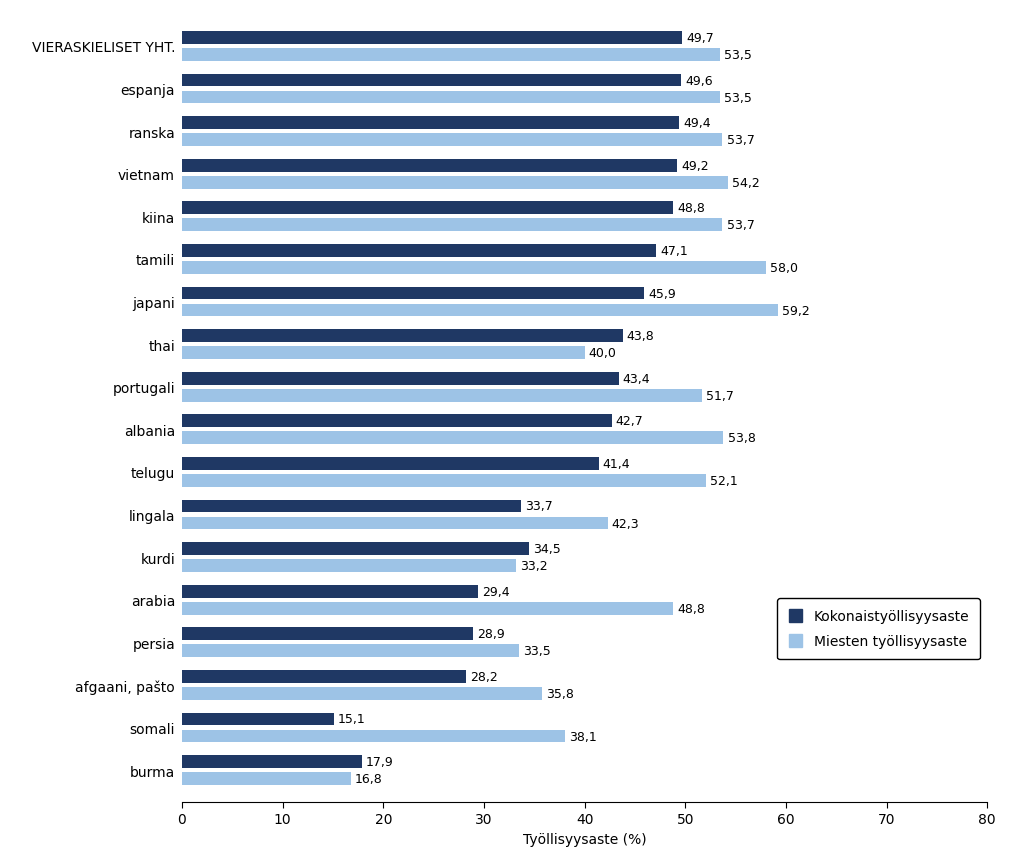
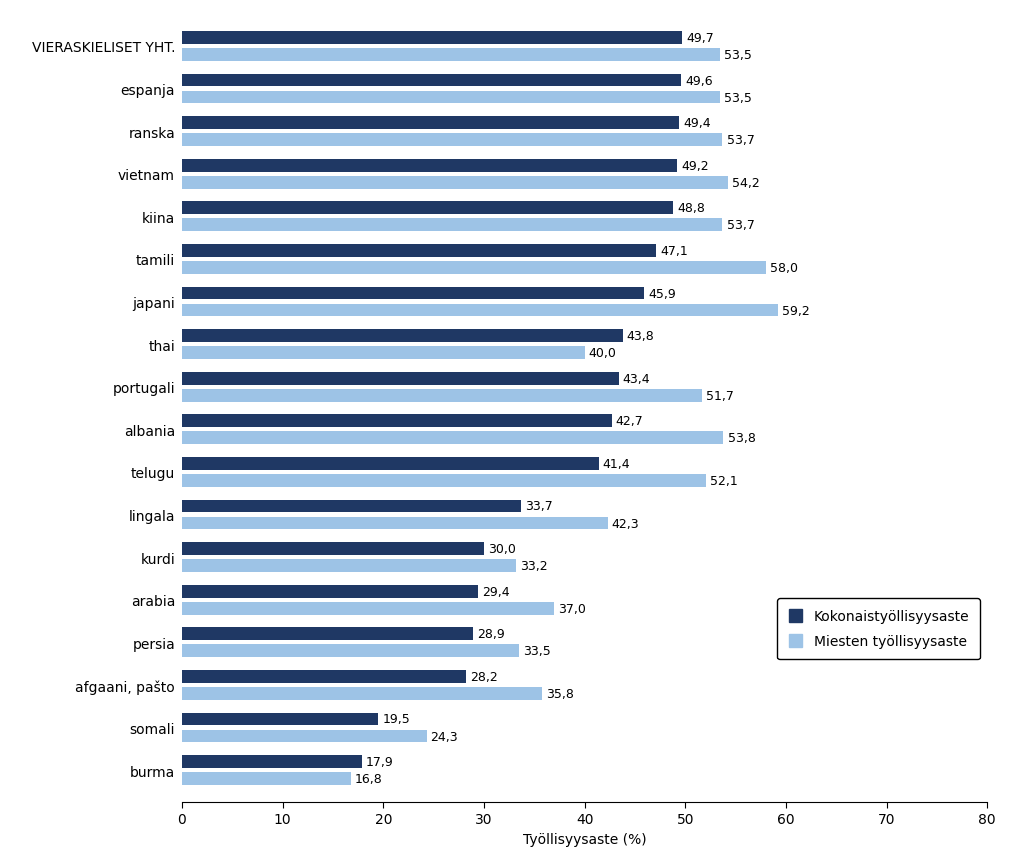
Kokonaistyöllisyysaste/kurdi: 34,5 -> 30,0
Miesten työllisyysaste/arabia: 48,8 -> 37,0
Kokonaistyöllisyysaste/somali: 15,1 -> 19,5
Miesten työllisyysaste/somali: 38,1 -> 24,3
